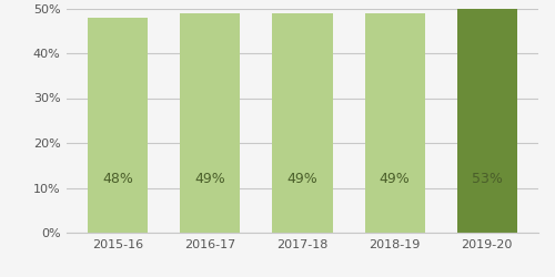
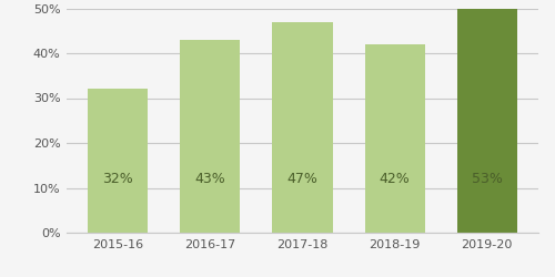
2015-16: 48% -> 32%
2016-17: 49% -> 43%
2017-18: 49% -> 47%
2018-19: 49% -> 42%
